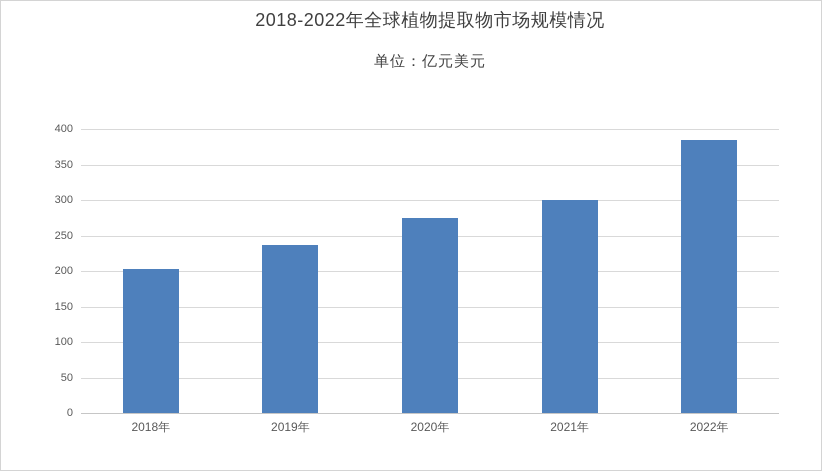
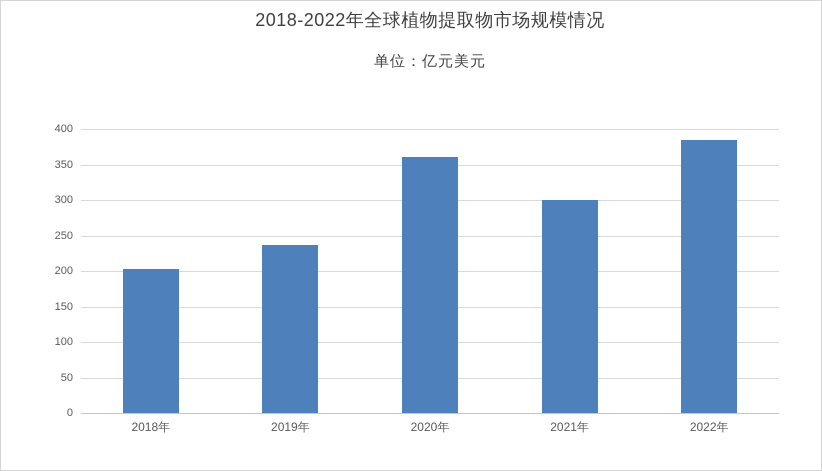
2020年: 280 -> 360
